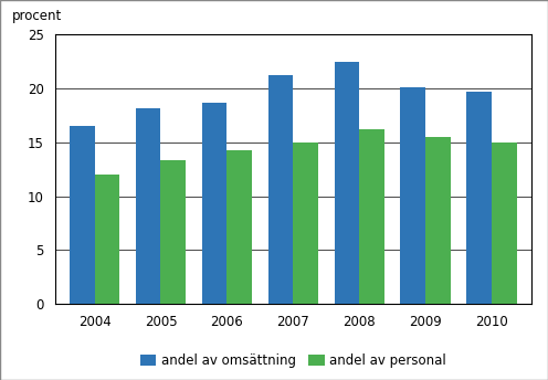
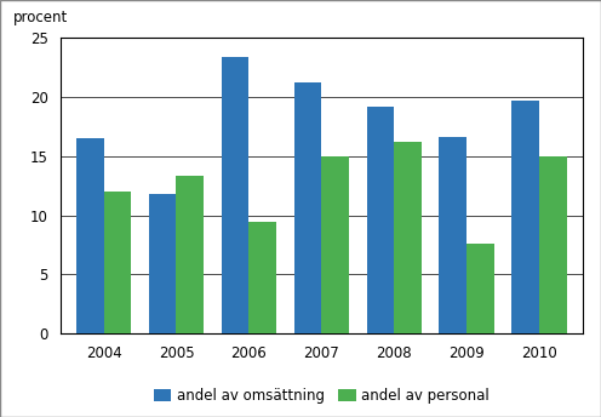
andel av omsättning/2005: 18.1 -> 11.8
andel av omsättning/2006: 18.7 -> 23.4
andel av personal/2006: 14.2 -> 9.4
andel av omsättning/2008: 22.4 -> 19.2
andel av omsättning/2009: 20.1 -> 16.6
andel av personal/2009: 15.5 -> 7.6
